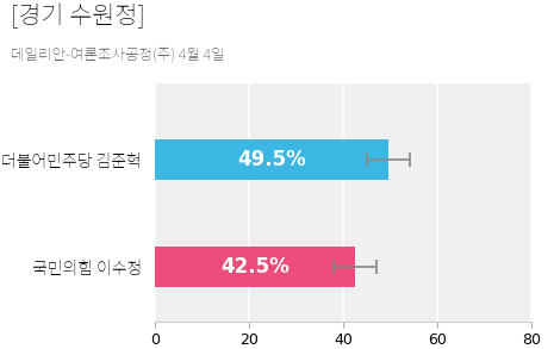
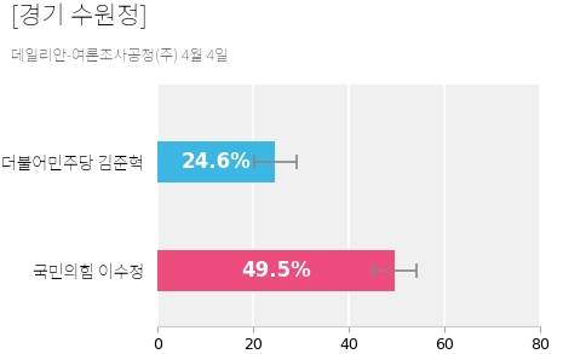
더불어민주당 김준혁: 49.5% -> 24.6%
국민의힘 이수정: 42.5% -> 49.5%
